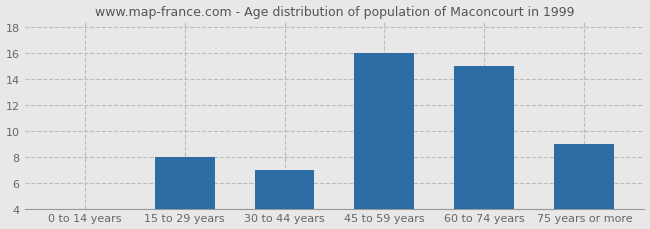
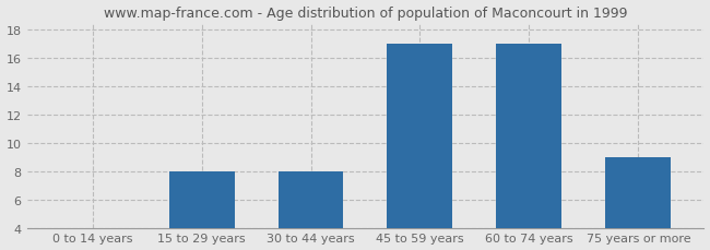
30 to 44 years: 7 -> 8
45 to 59 years: 16 -> 17
60 to 74 years: 15 -> 17
